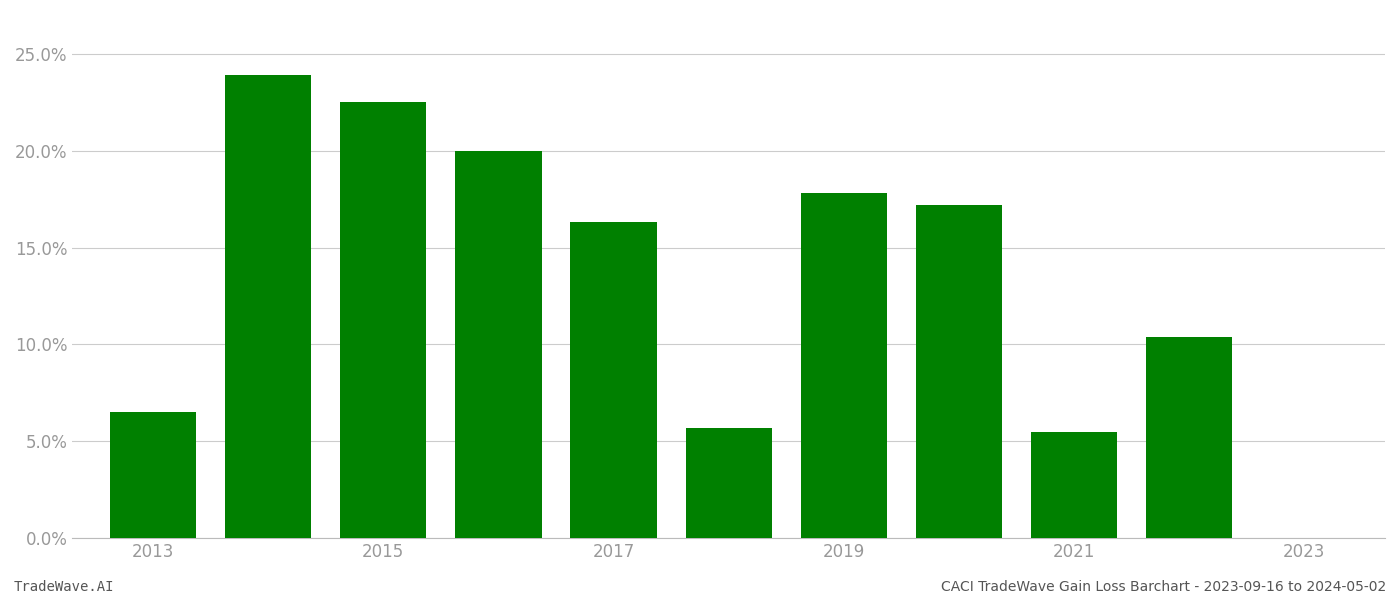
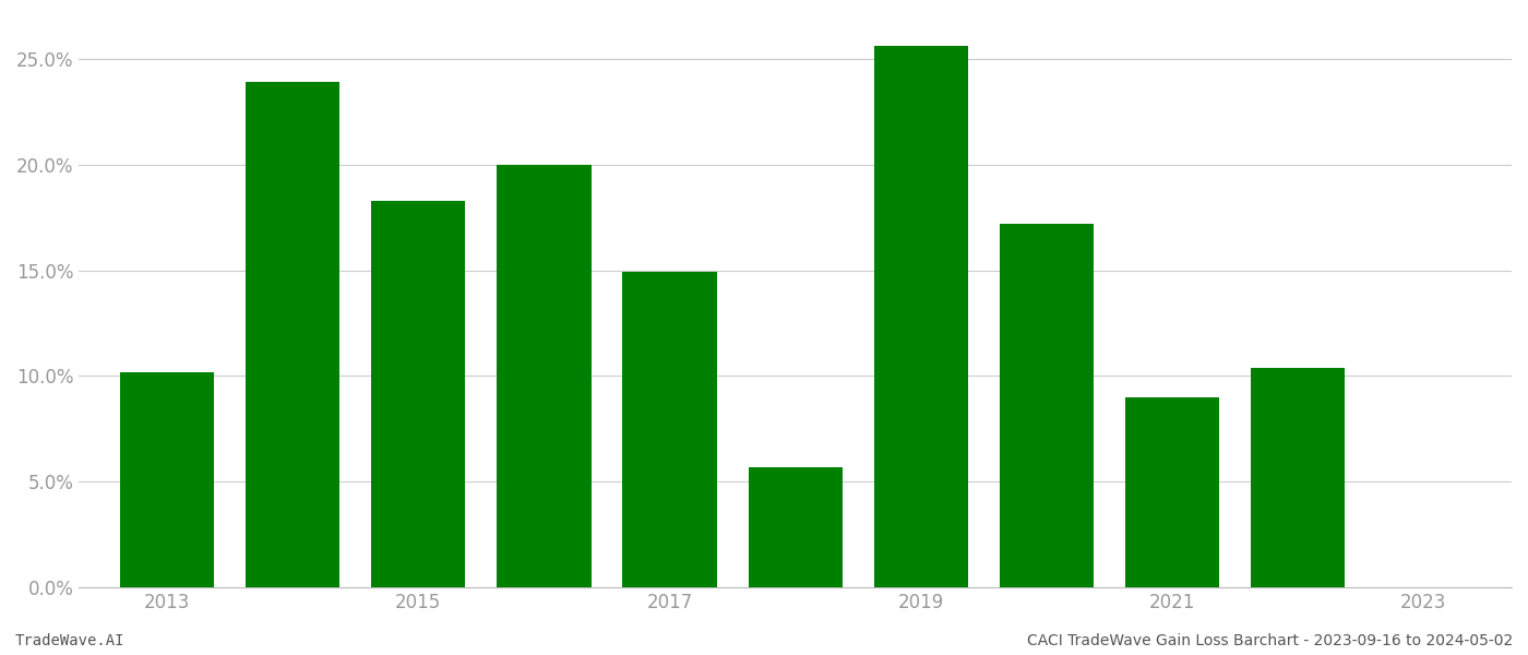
2013: 6.5% -> 10.2%
2015: 22.5% -> 18.3%
2017: 16.3% -> 14.9%
2019: 17.8% -> 25.6%
2021: 5.5% -> 9.0%
